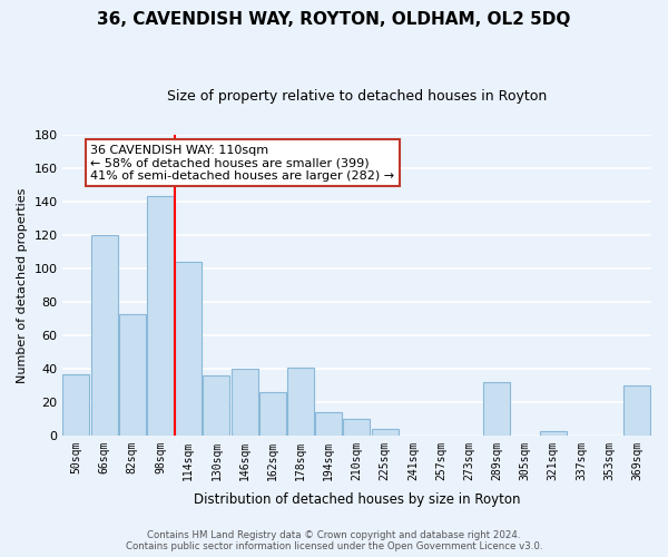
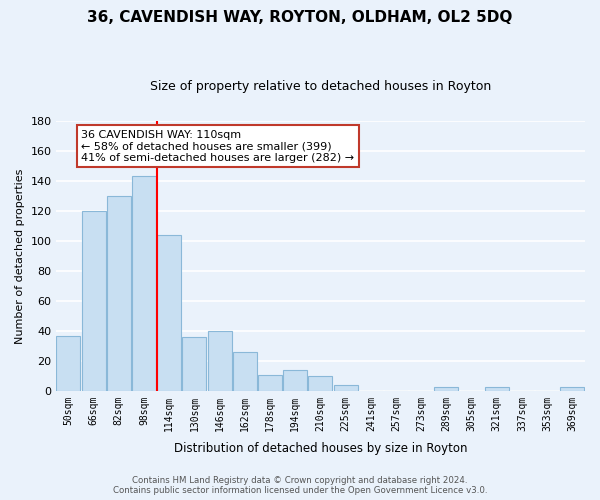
82sqm: 73 -> 130
178sqm: 41 -> 11
289sqm: 32 -> 3
369sqm: 30 -> 3
